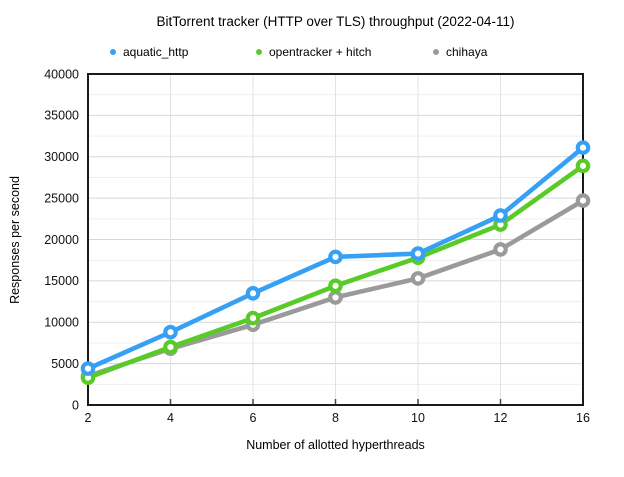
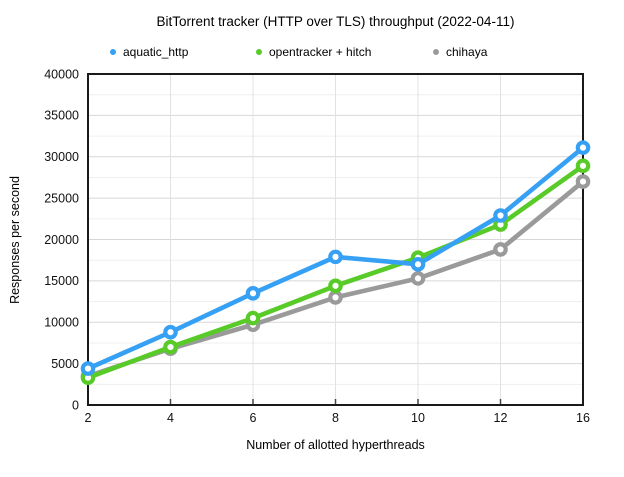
aquatic_http/10: 18000 -> 17000
chihaya/16: 25000 -> 27000
